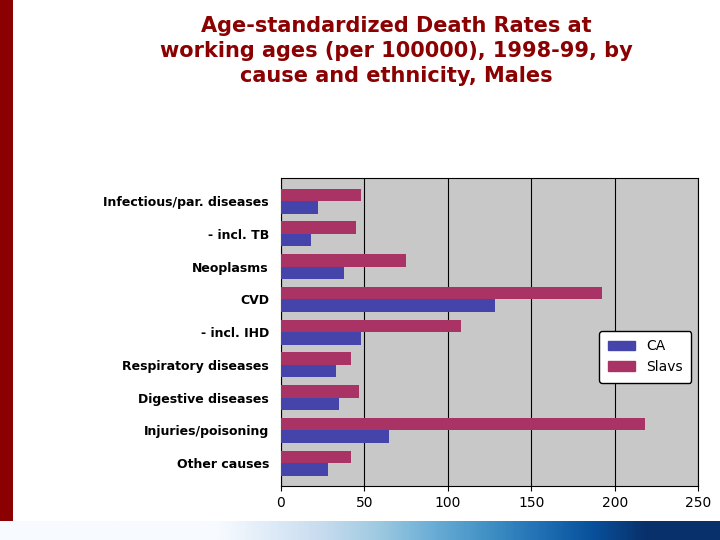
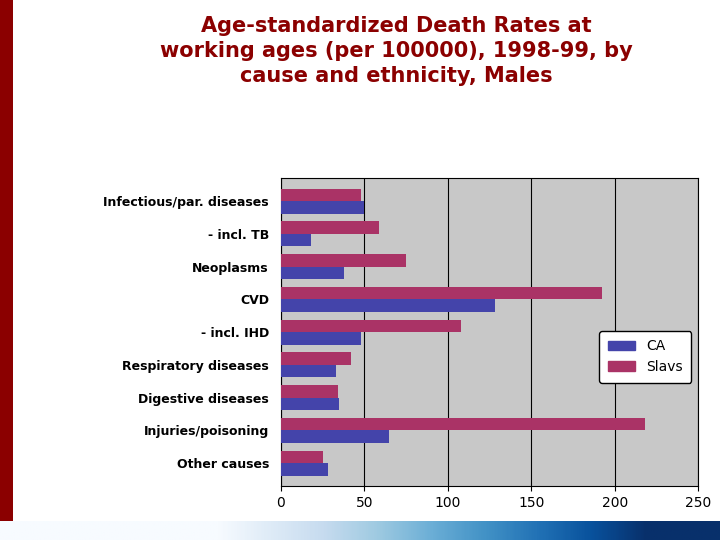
CA/Infectious/par. diseases: 22 -> 50
Slavs/- incl. TB: 45 -> 59
Slavs/Digestive diseases: 47 -> 34
Slavs/Other causes: 42 -> 25
